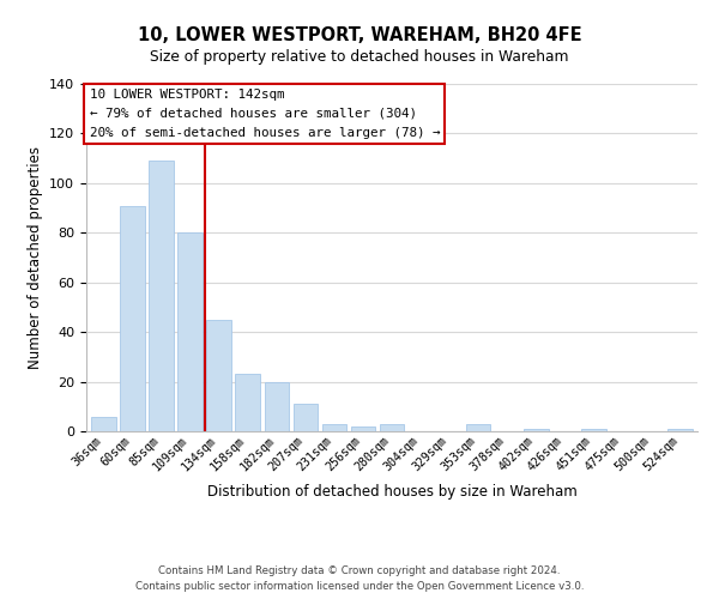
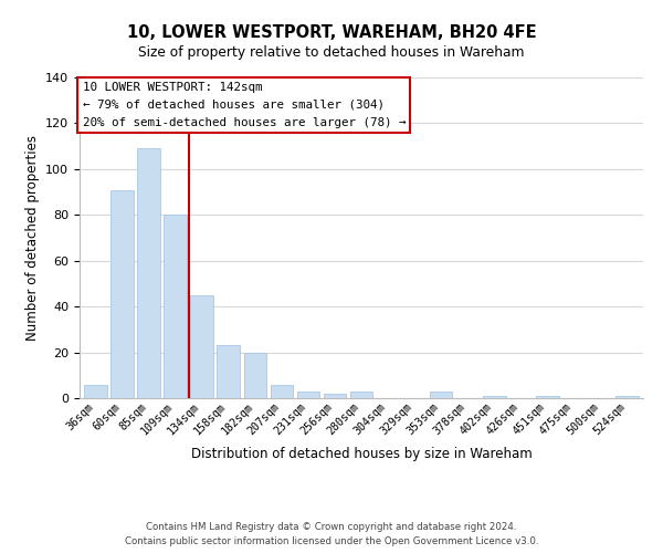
207sqm: 11 -> 6
